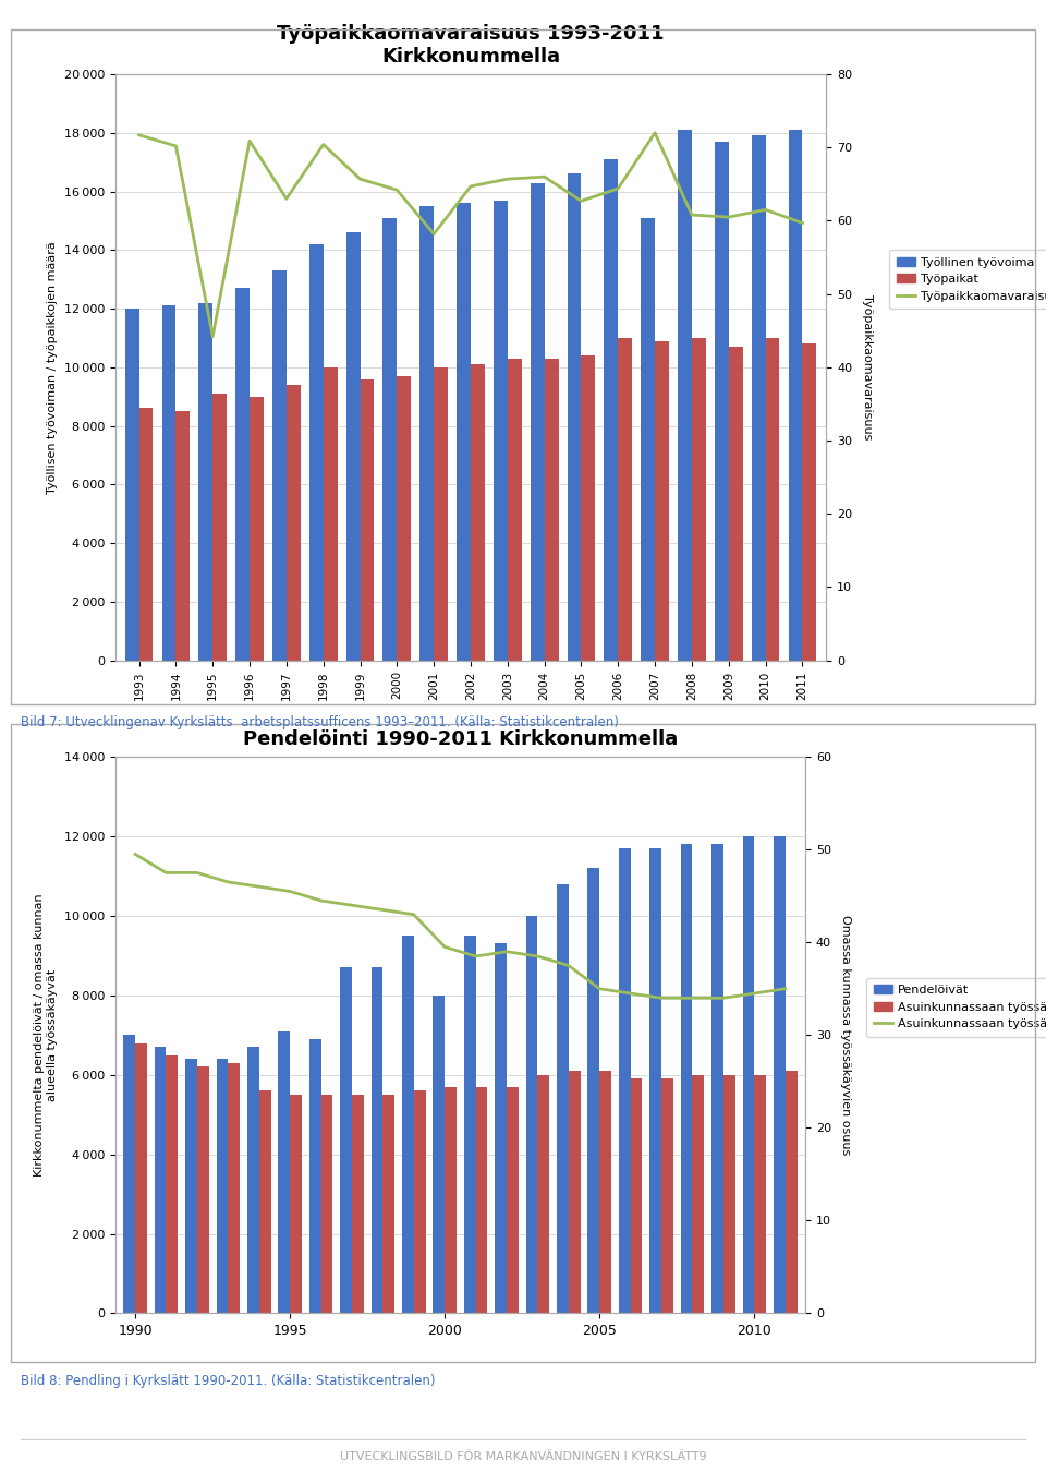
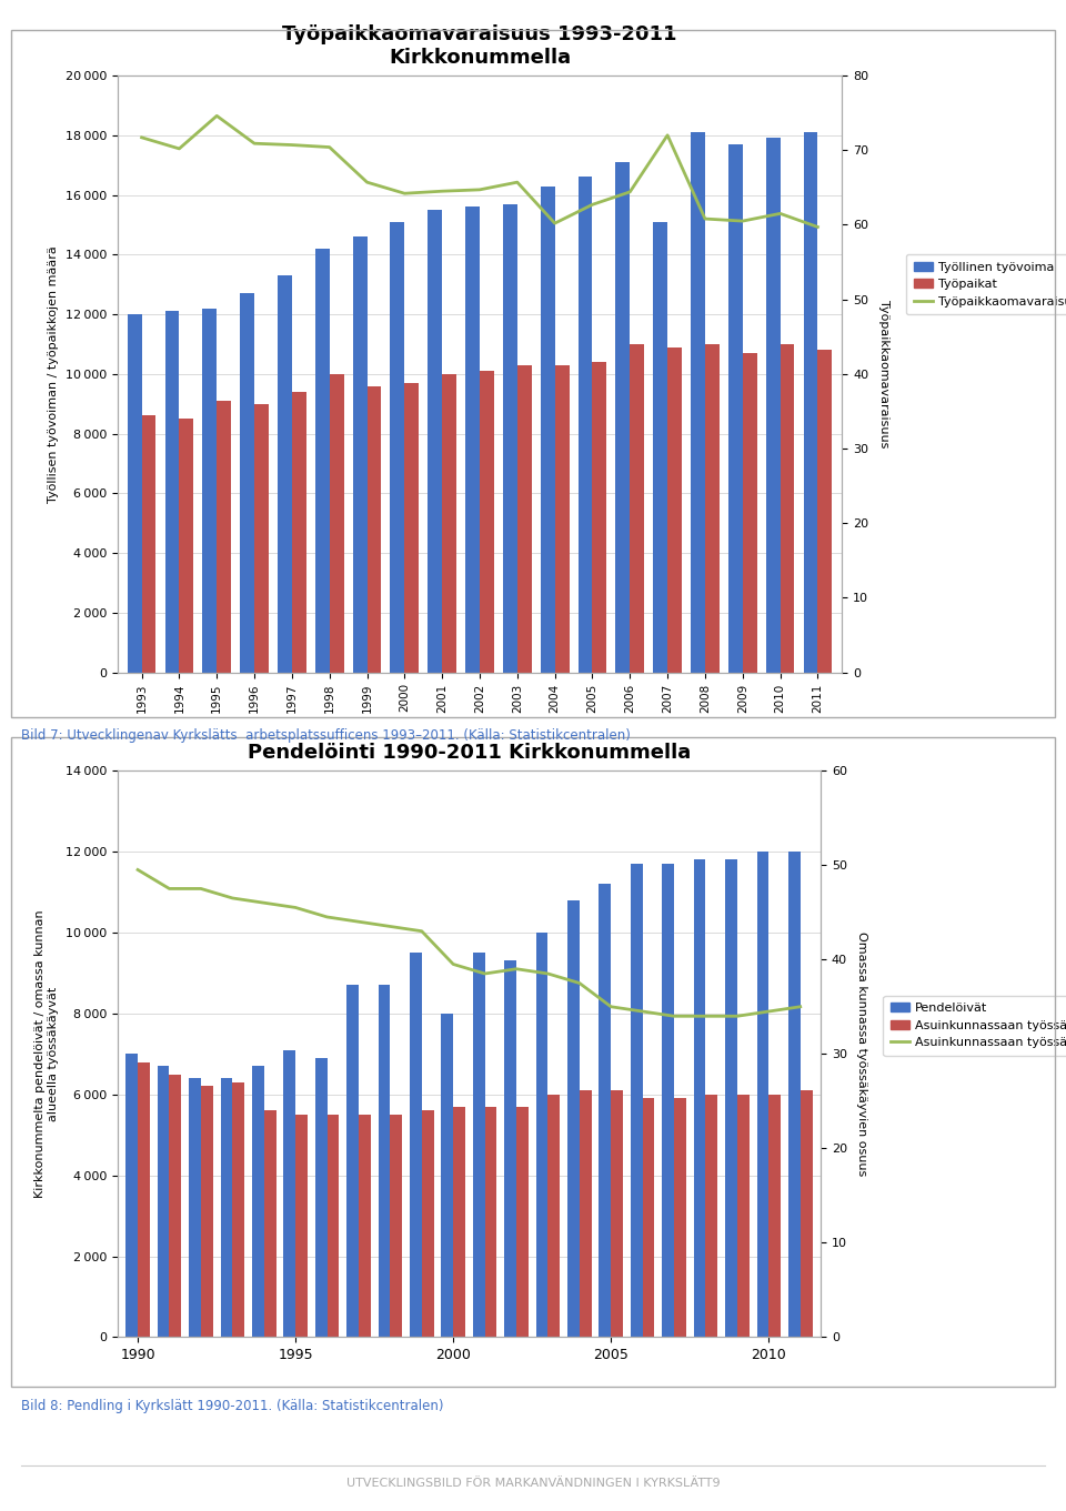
Työpaikkaomavaraisuus 1993-2011 Kirkkonummella/Työpaikkaomavaraisuus/1995: 44.2 -> 74.6
Työpaikkaomavaraisuus 1993-2011 Kirkkonummella/Työpaikkaomavaraisuus/1997: 63.0 -> 70.7
Työpaikkaomavaraisuus 1993-2011 Kirkkonummella/Työpaikkaomavaraisuus/2001: 58.2 -> 64.5
Työpaikkaomavaraisuus 1993-2011 Kirkkonummella/Työpaikkaomavaraisuus/2004: 66.0 -> 60.2
